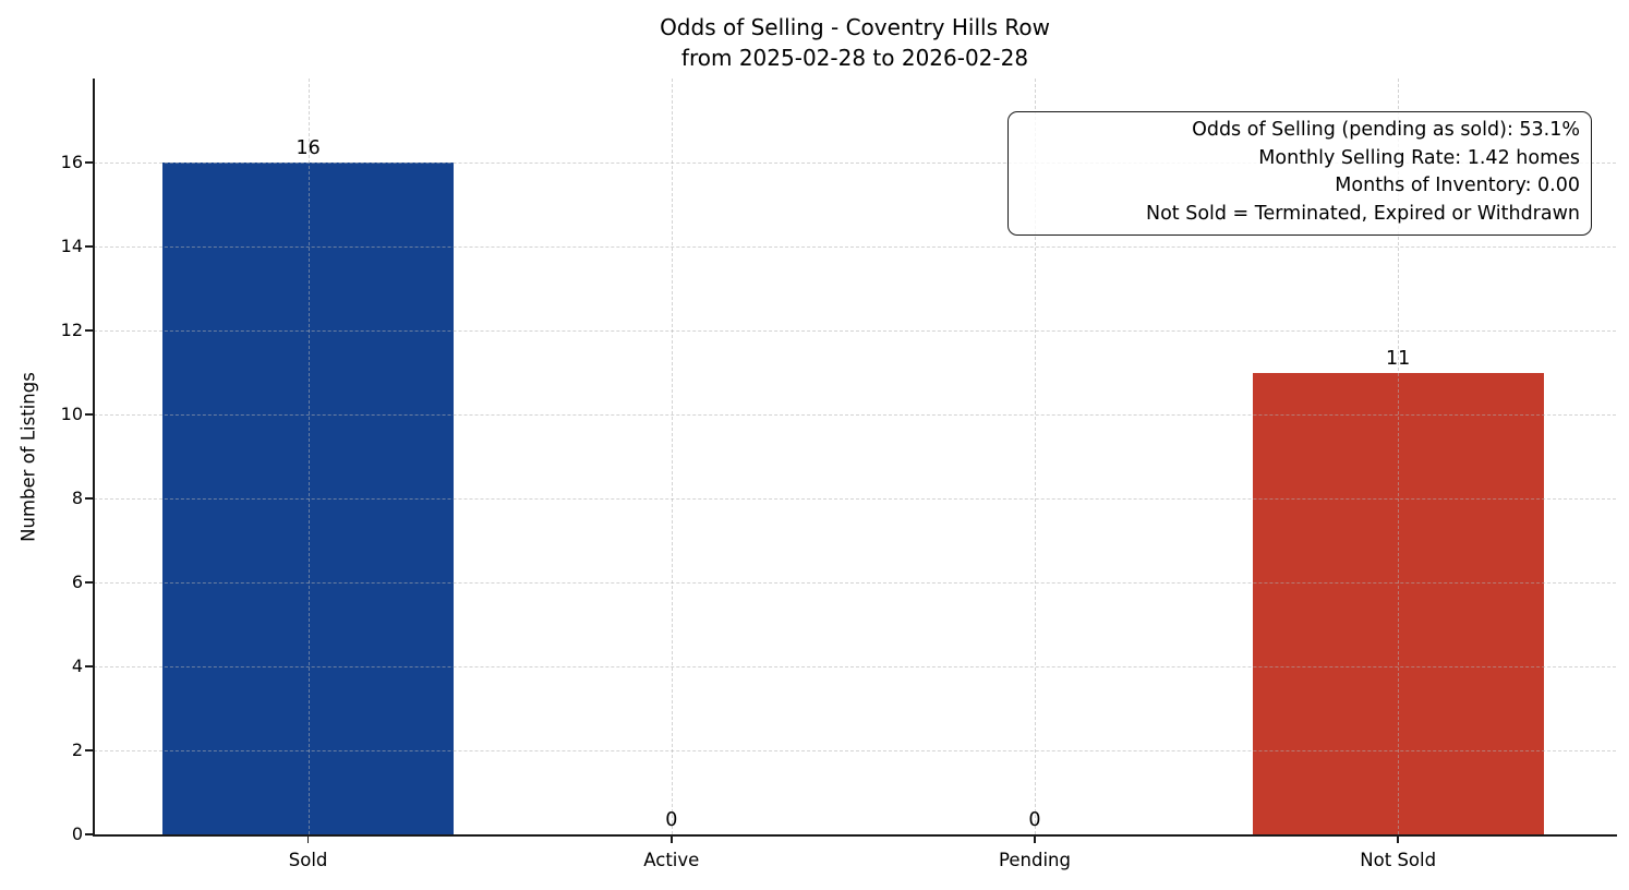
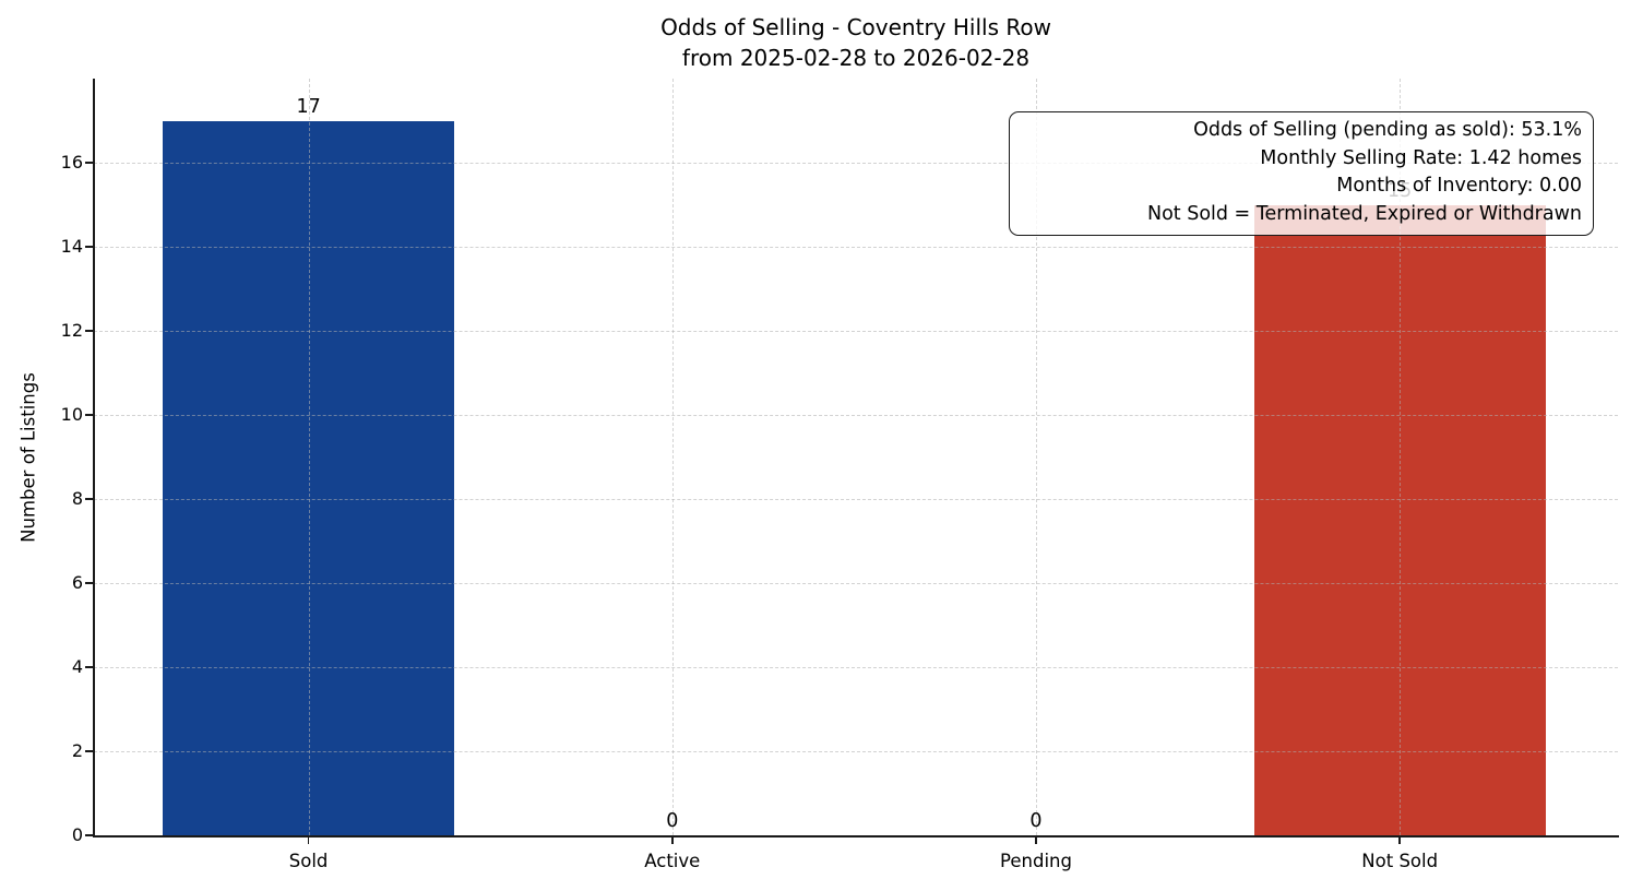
Sold: 16 -> 17
Not Sold: 11 -> 15
